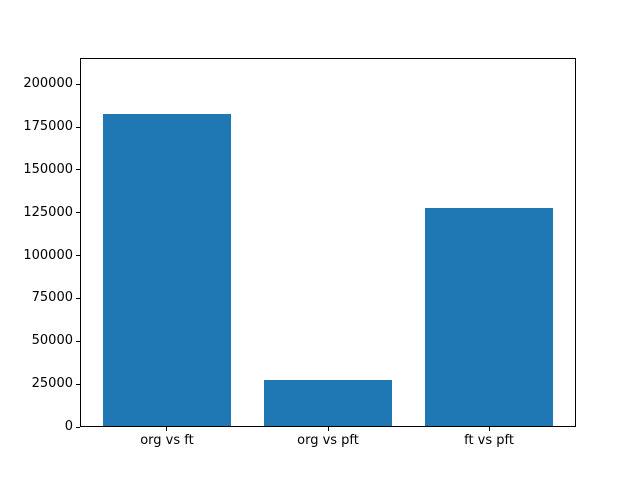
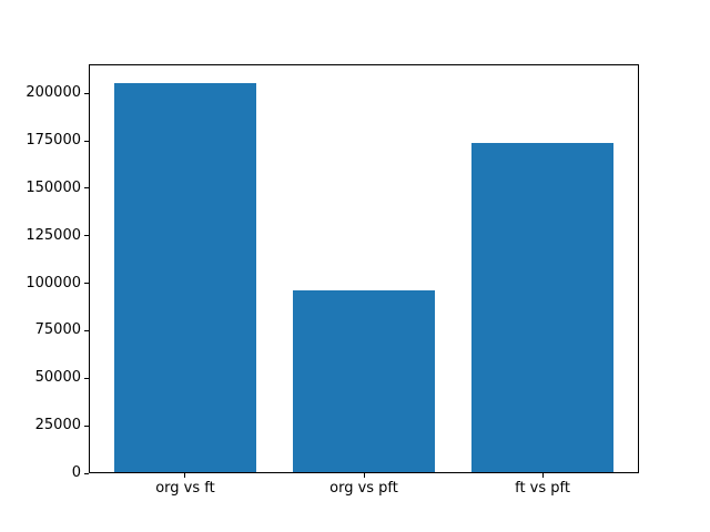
org vs ft: 182000 -> 205000
org vs pft: 27000 -> 96000
ft vs pft: 127000 -> 173000
